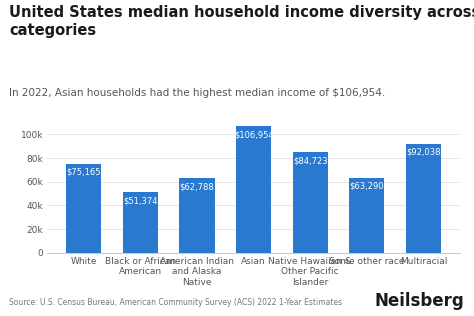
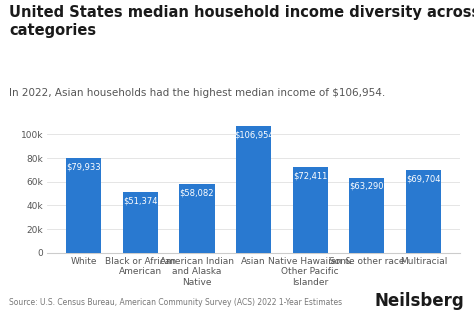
White: $75,165 -> $79,933
American Indian and Alaska Native: $62,788 -> $58,082
Native Hawaiian & Other Pacific Islander: $84,723 -> $72,411
Multiracial: $92,038 -> $69,704
